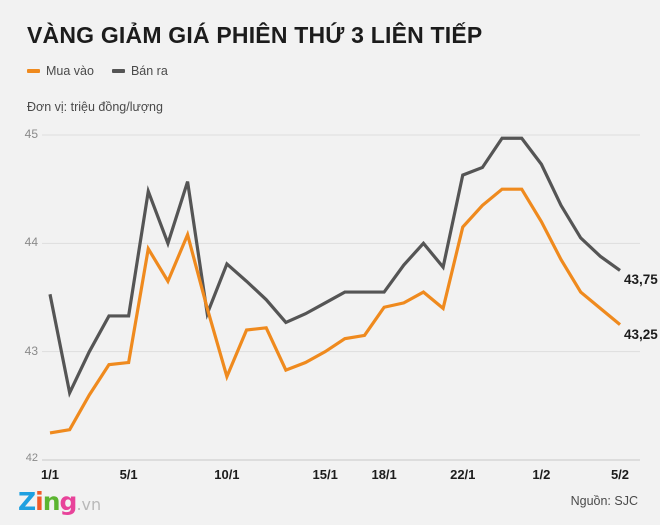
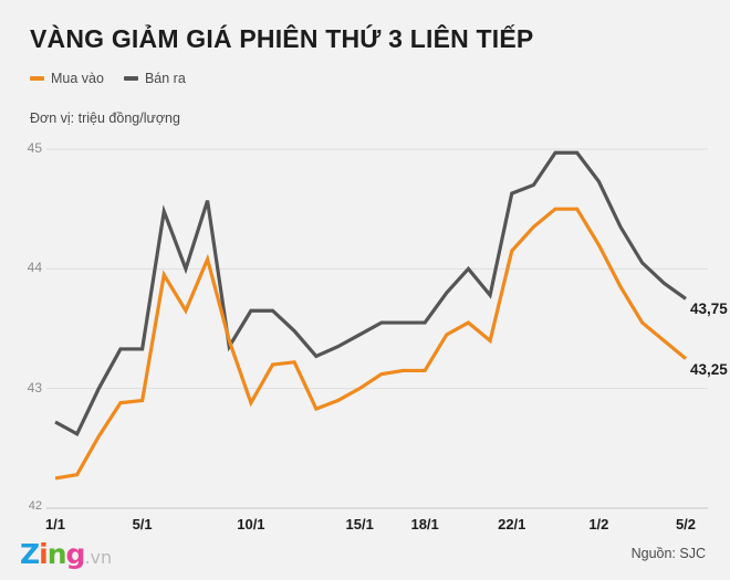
Bán ra/1/1: 43.53 -> 42.72
Mua vào/10/1: 42.77 -> 42.88
Bán ra/10/1: 43.81 -> 43.65
Mua vào/18/1: 43.41 -> 43.15
